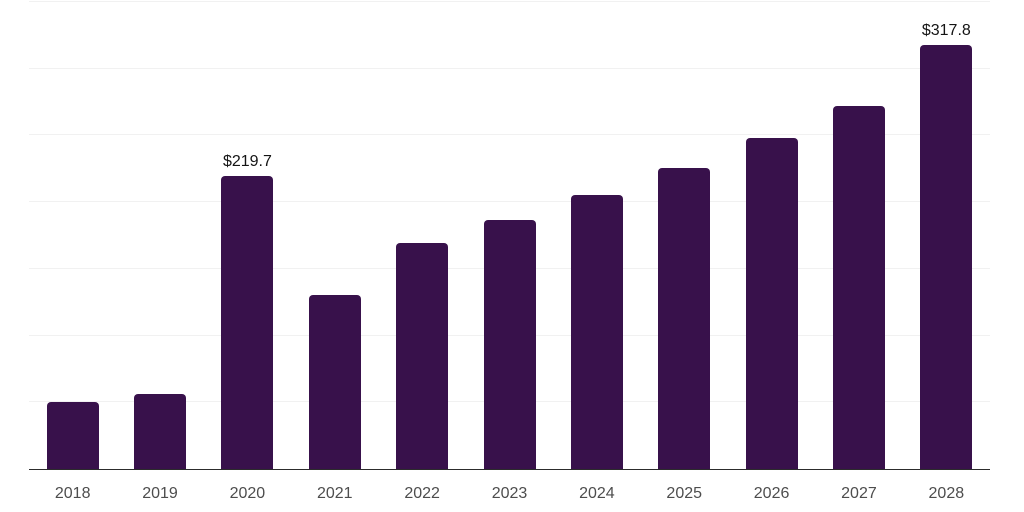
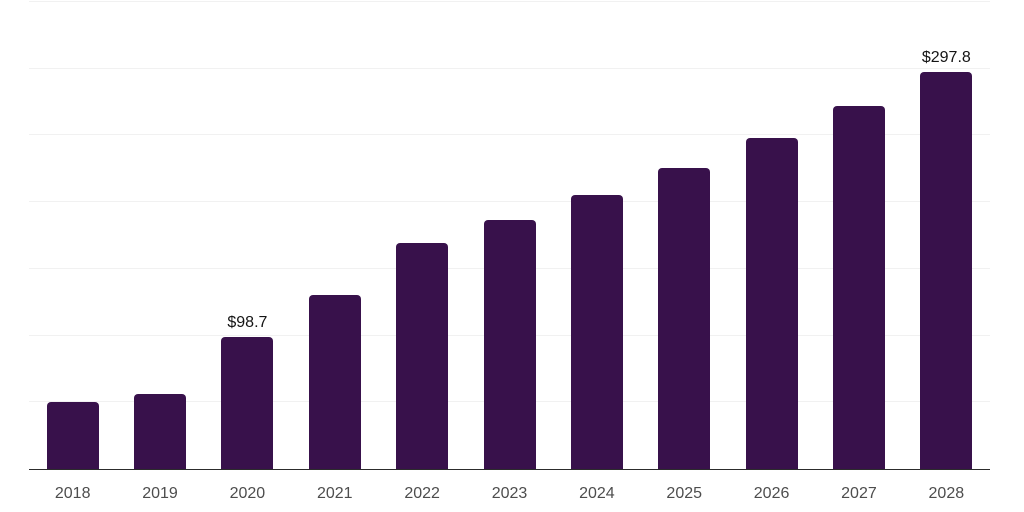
2020: $219.7 -> $98.7
2028: $317.8 -> $297.8
